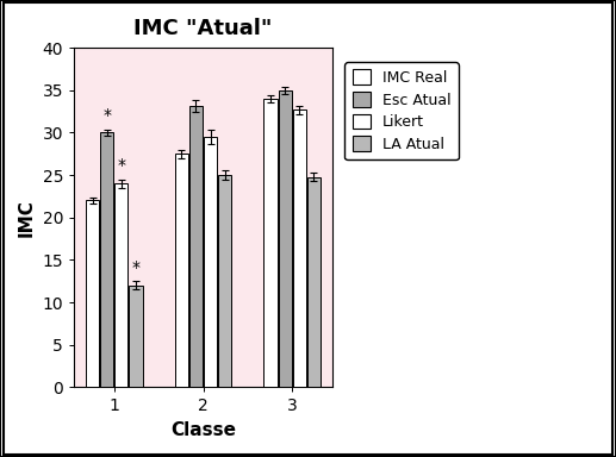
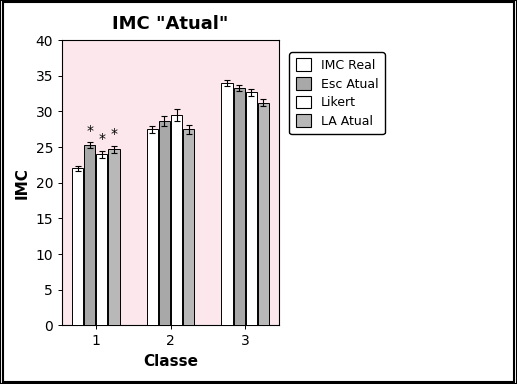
Esc Atual/1: 30.0 -> 25.3
LA Atual/1: 12.0 -> 24.7
Esc Atual/2: 33.2 -> 28.7
LA Atual/2: 25.0 -> 27.5
Esc Atual/3: 35.0 -> 33.3
LA Atual/3: 24.8 -> 31.2
